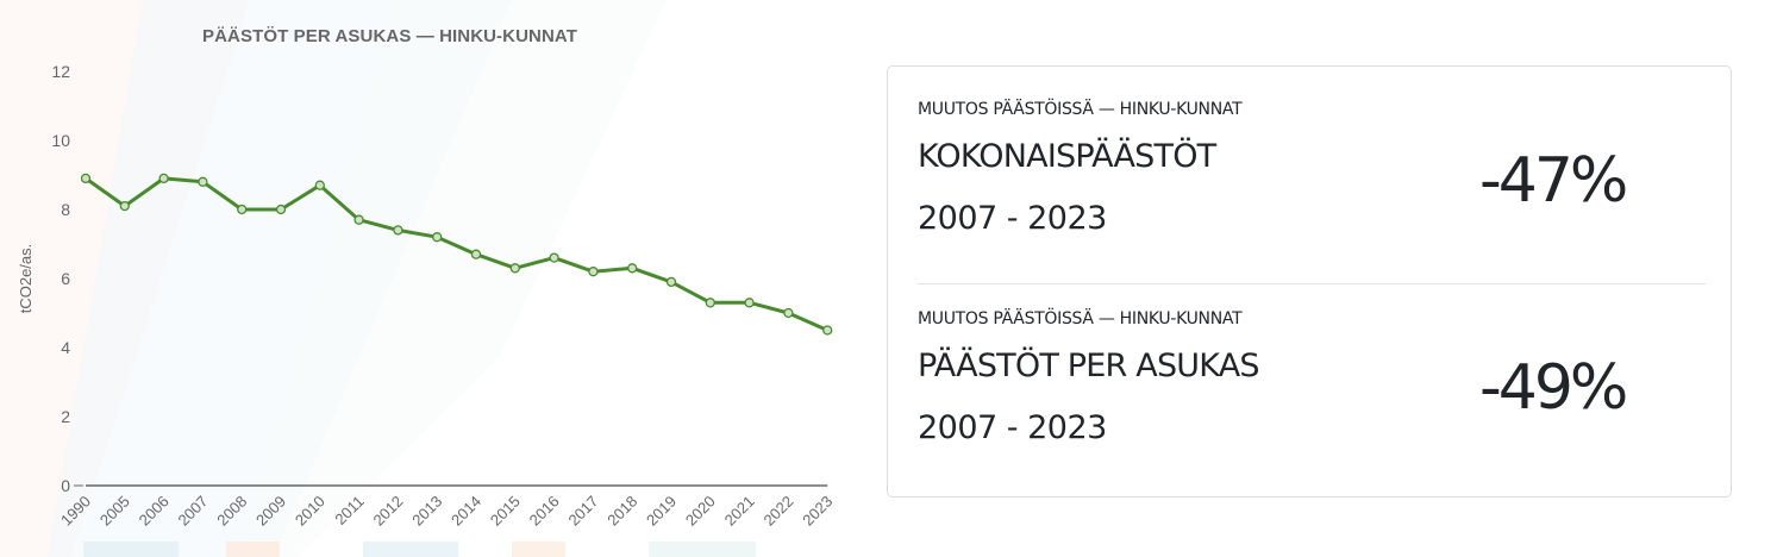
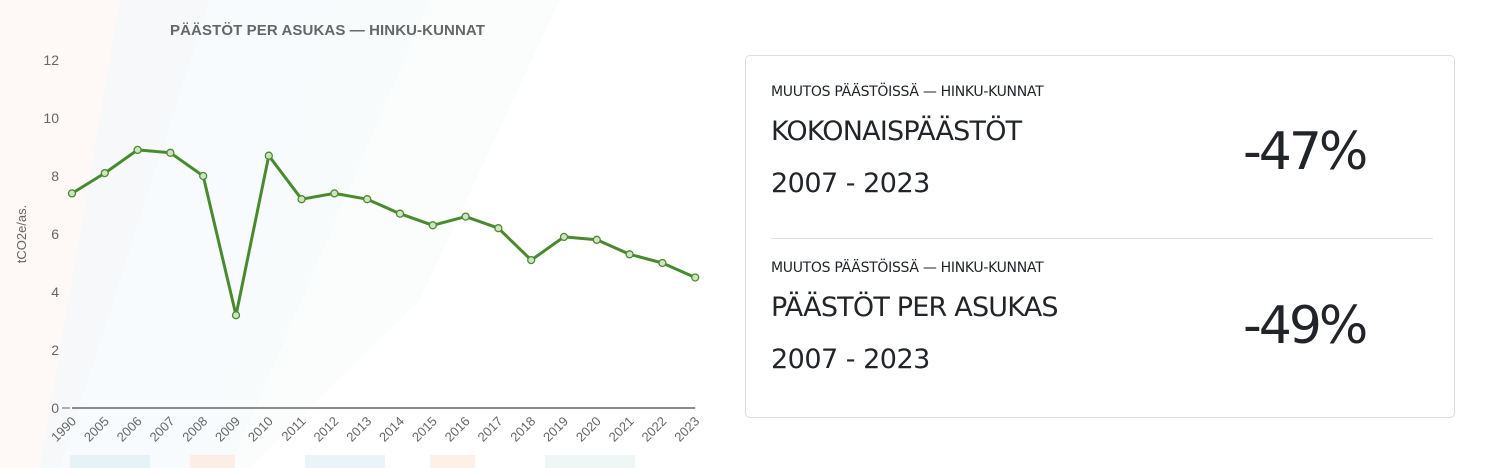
1990: 8.9 -> 7.4
2009: 8.0 -> 3.2
2011: 7.7 -> 7.2
2018: 6.3 -> 5.1
2020: 5.3 -> 5.8
